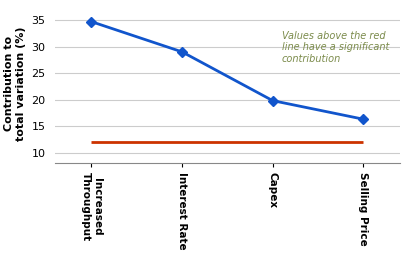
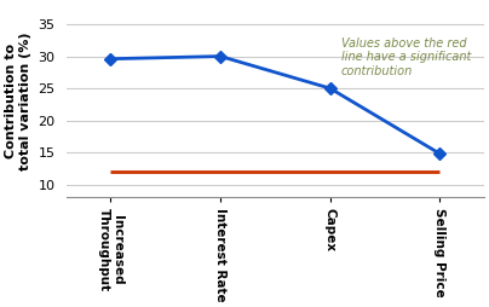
Increased Throughput: 34.7 -> 29.6
Interest Rate: 29.0 -> 30.0
Capex: 19.8 -> 25.0
Selling Price: 16.3 -> 14.8
